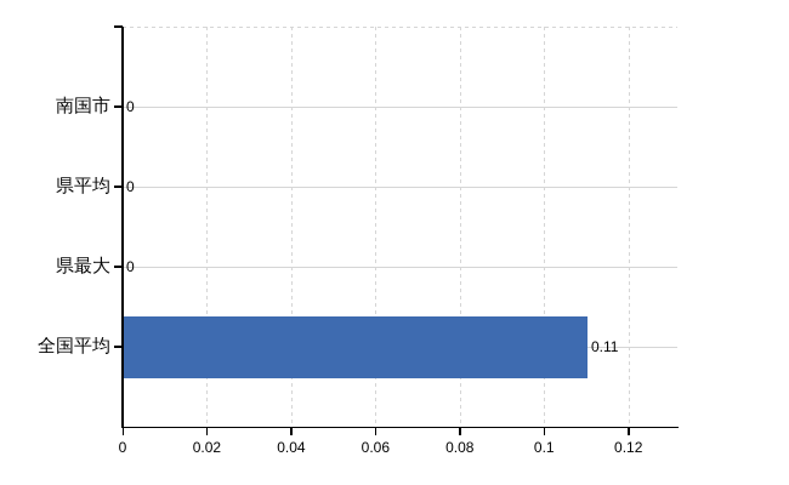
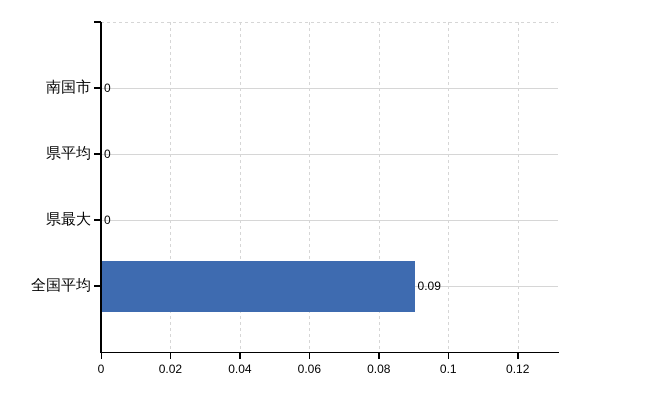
全国平均: 0.11 -> 0.09
